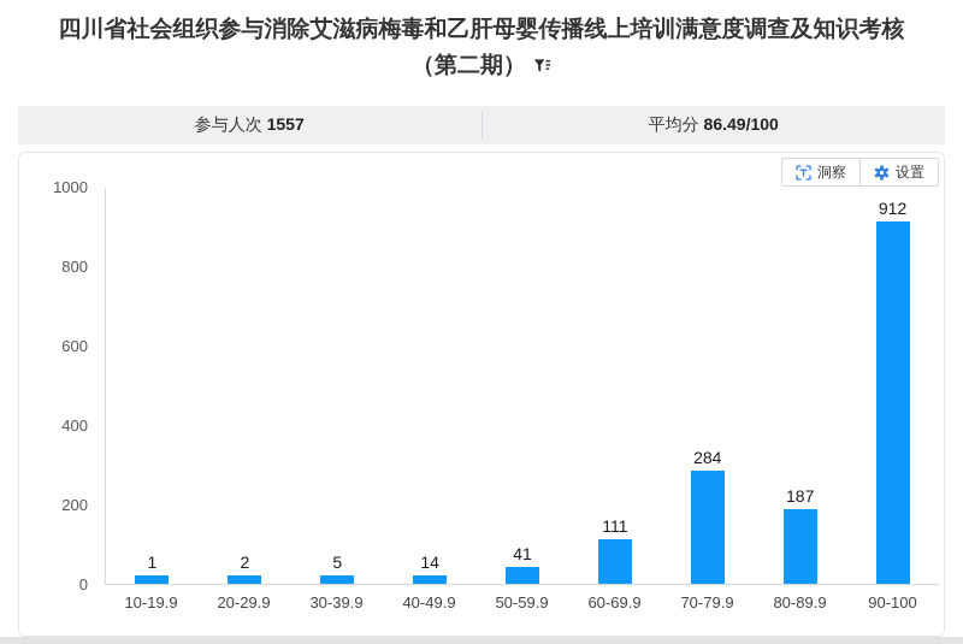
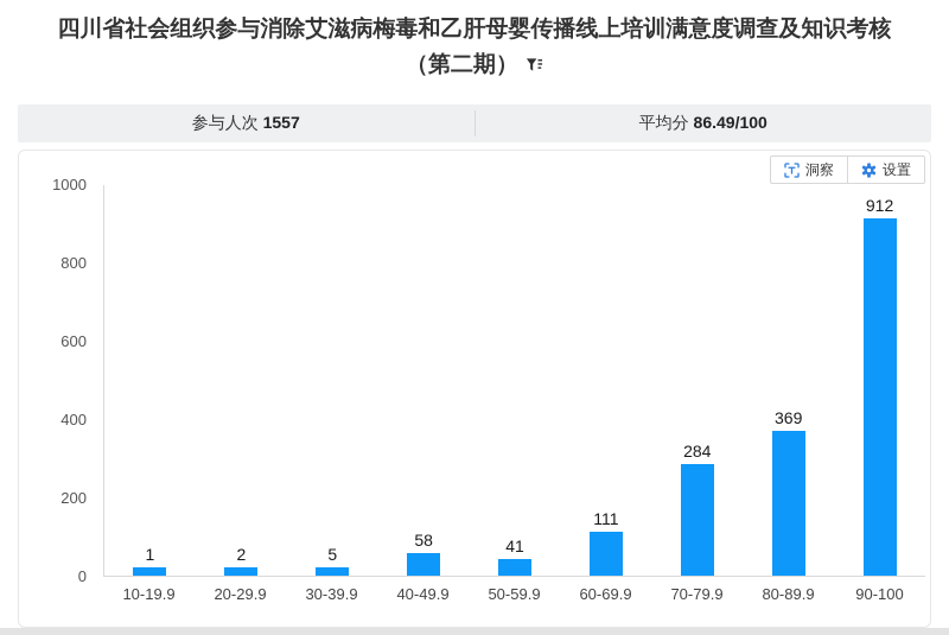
40-49.9: 14 -> 58
80-89.9: 187 -> 369
